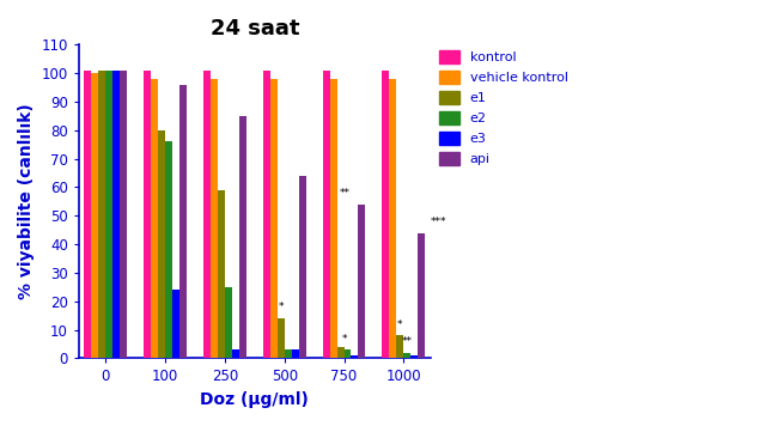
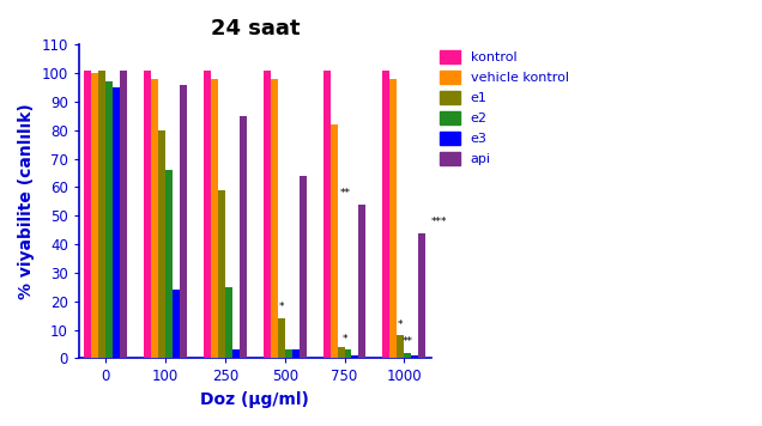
e2/0: 101 -> 97
e3/0: 101 -> 95
e2/100: 76 -> 66
vehicle kontrol/750: 98 -> 82
